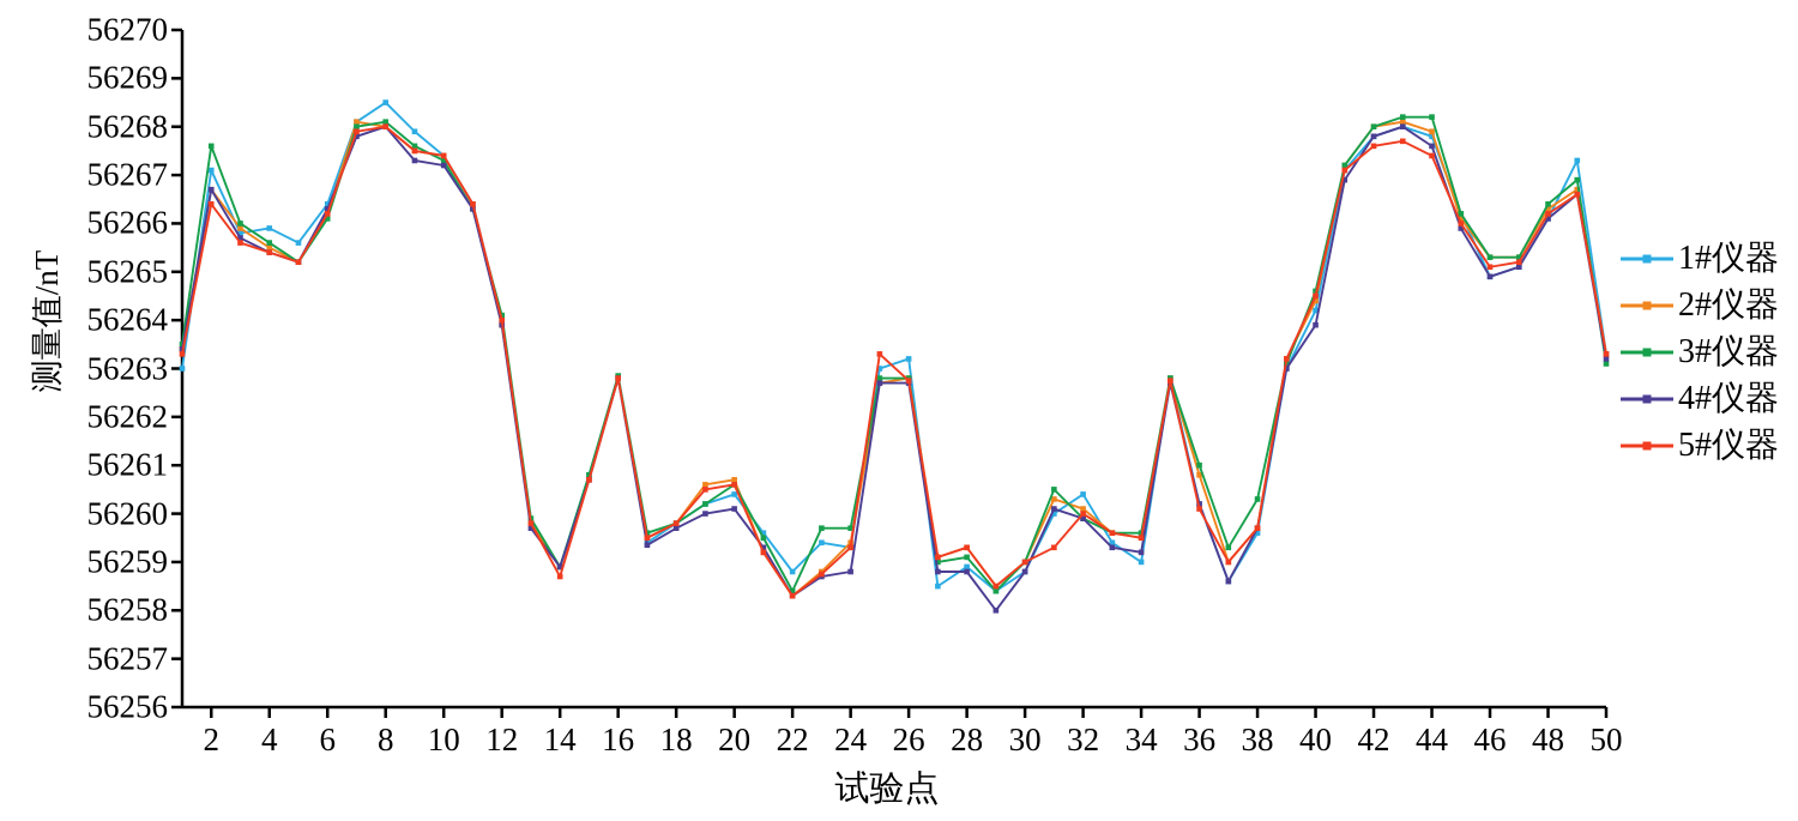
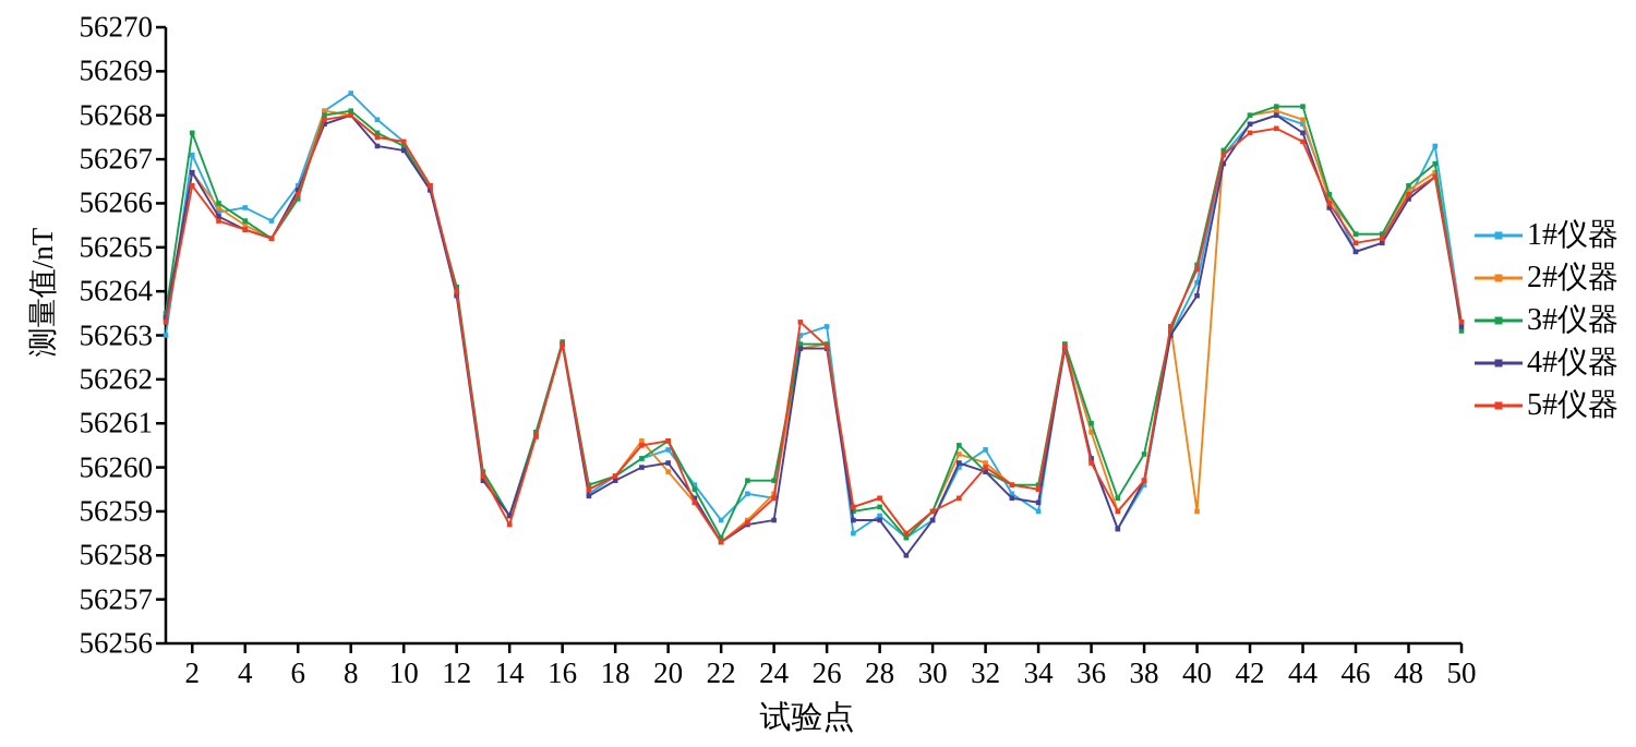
2#仪器/20: 56260.7 -> 56259.9
2#仪器/40: 56264.4 -> 56259.0
